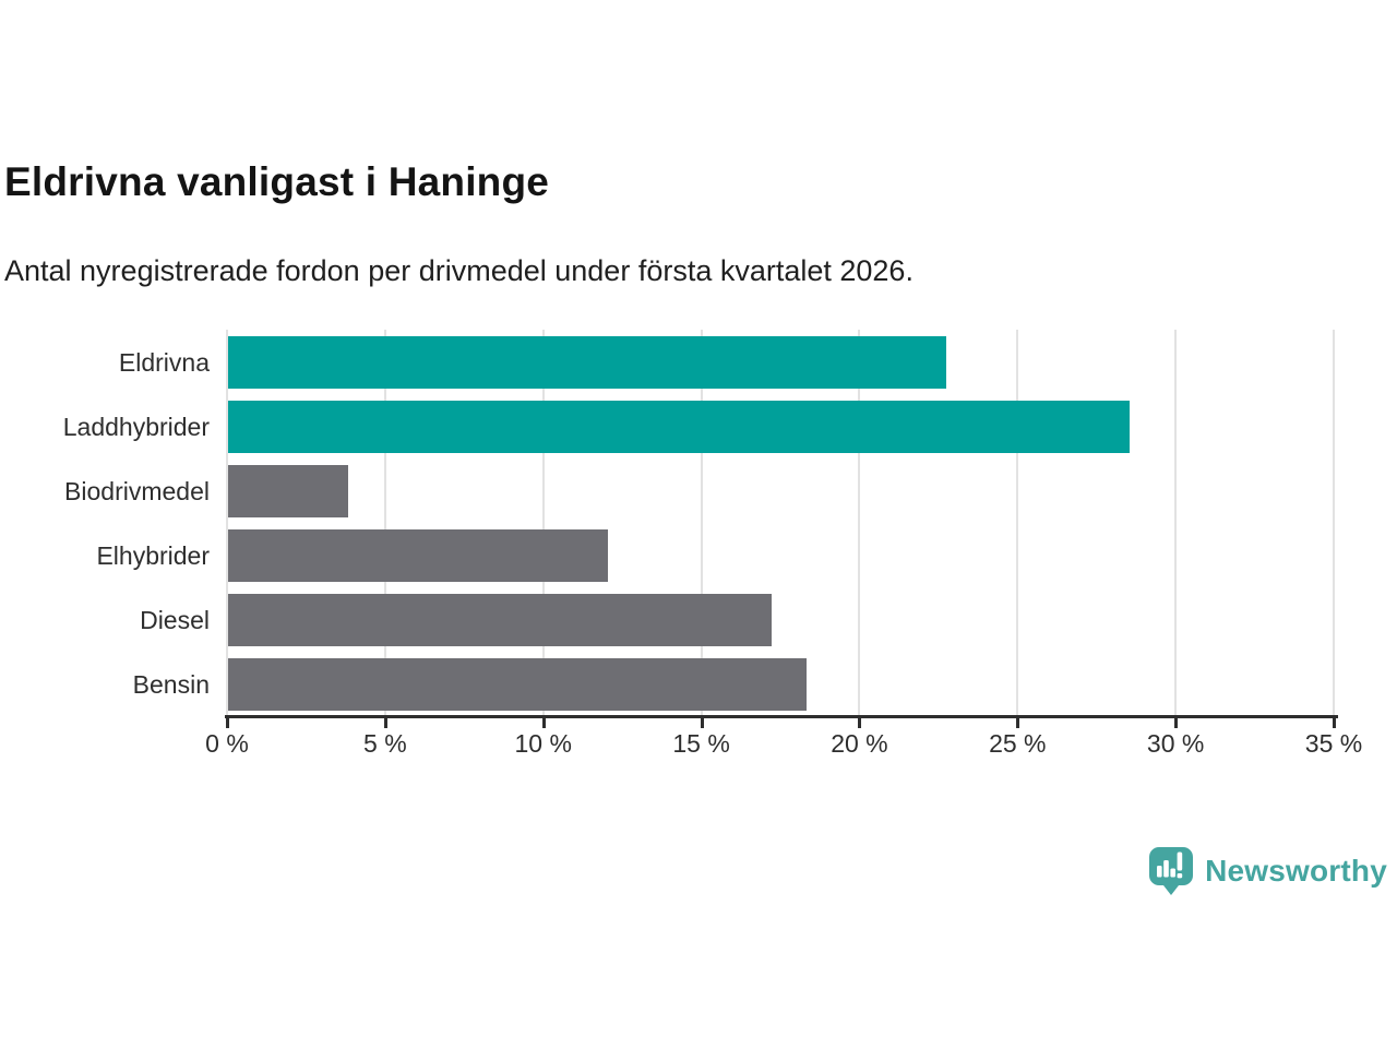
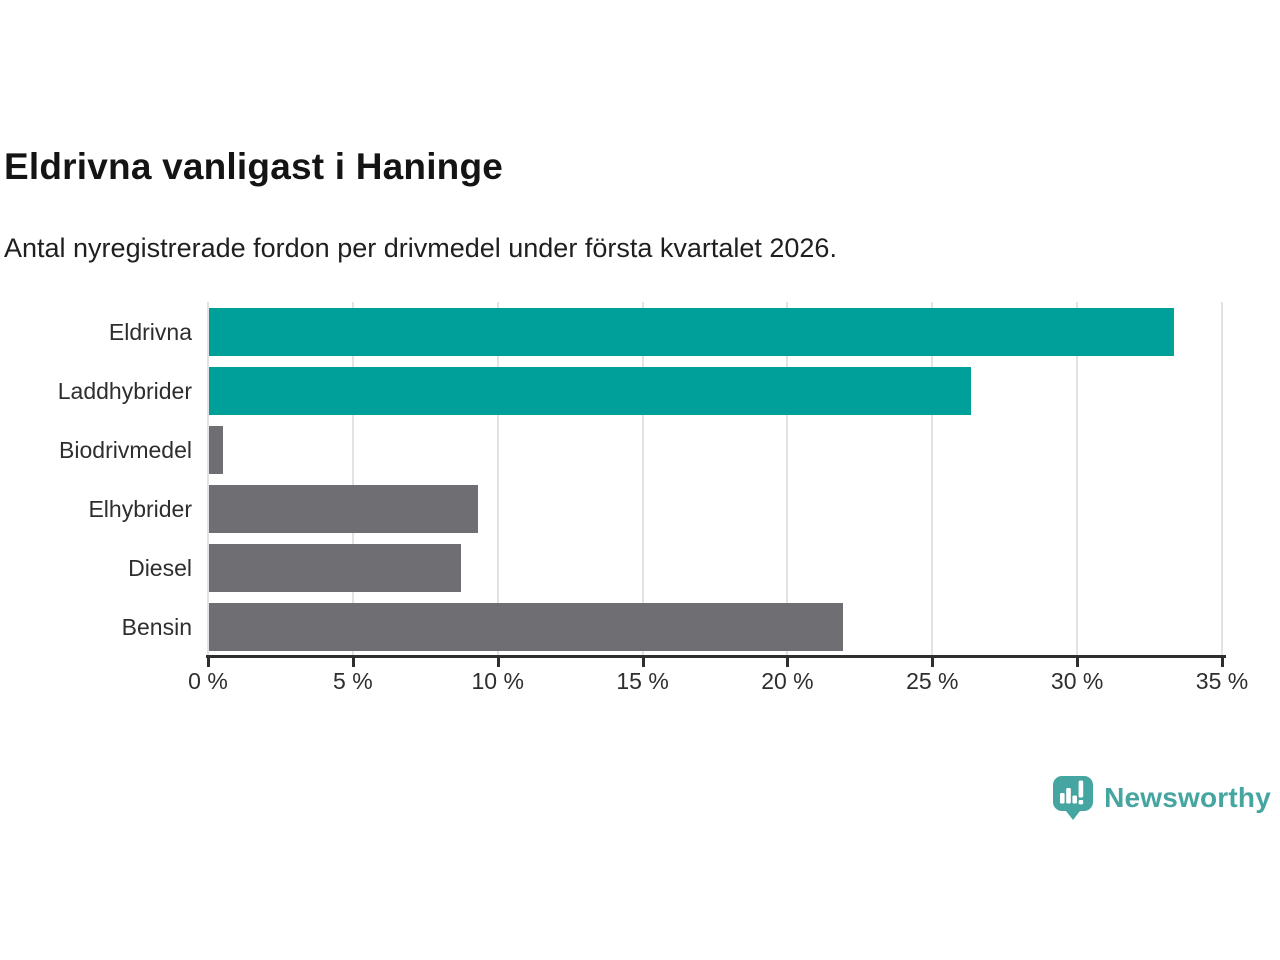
Eldrivna: 22.7% -> 33.3%
Laddhybrider: 28.5% -> 26.3%
Biodrivmedel: 3.8% -> 0.5%
Elhybrider: 12.0% -> 9.3%
Diesel: 17.2% -> 8.7%
Bensin: 18.3% -> 21.9%
